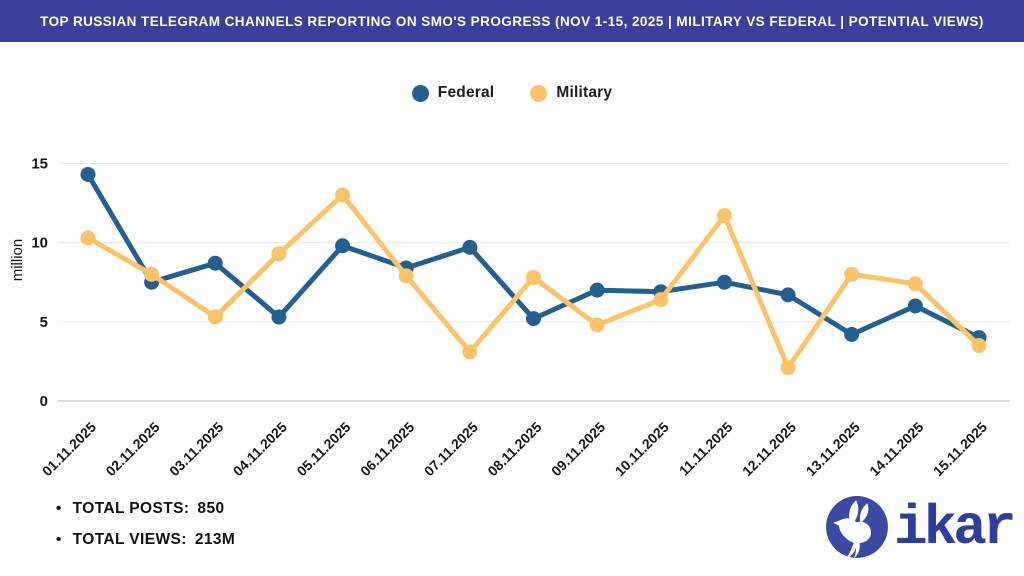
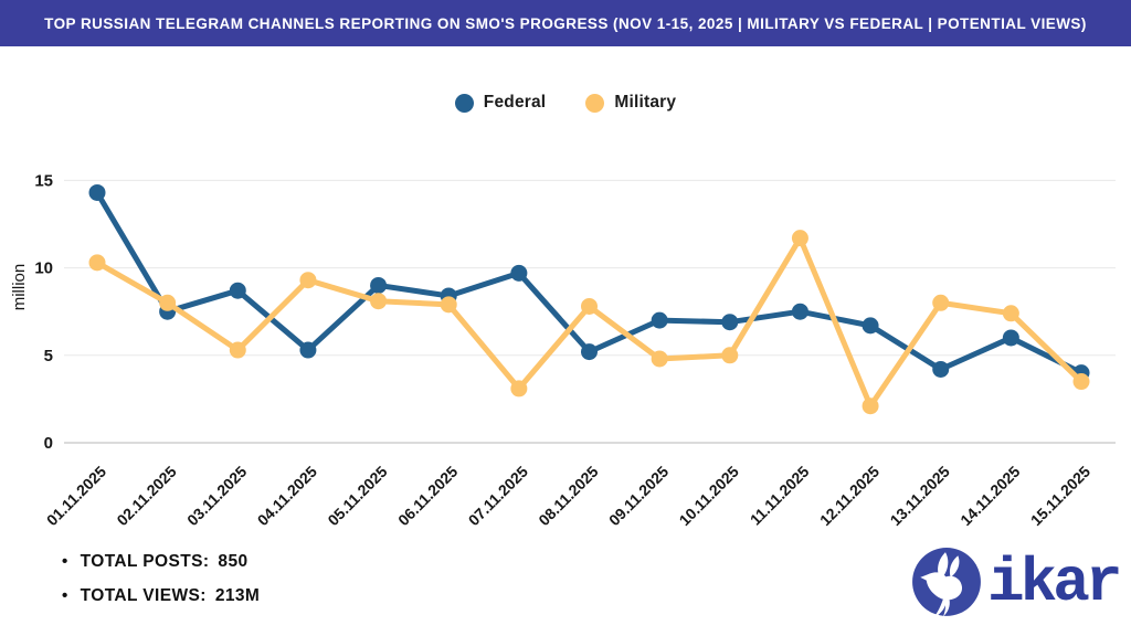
Federal/05.11.2025: 9.8 -> 9.0
Military/05.11.2025: 13.0 -> 8.1
Military/10.11.2025: 6.4 -> 5.0
